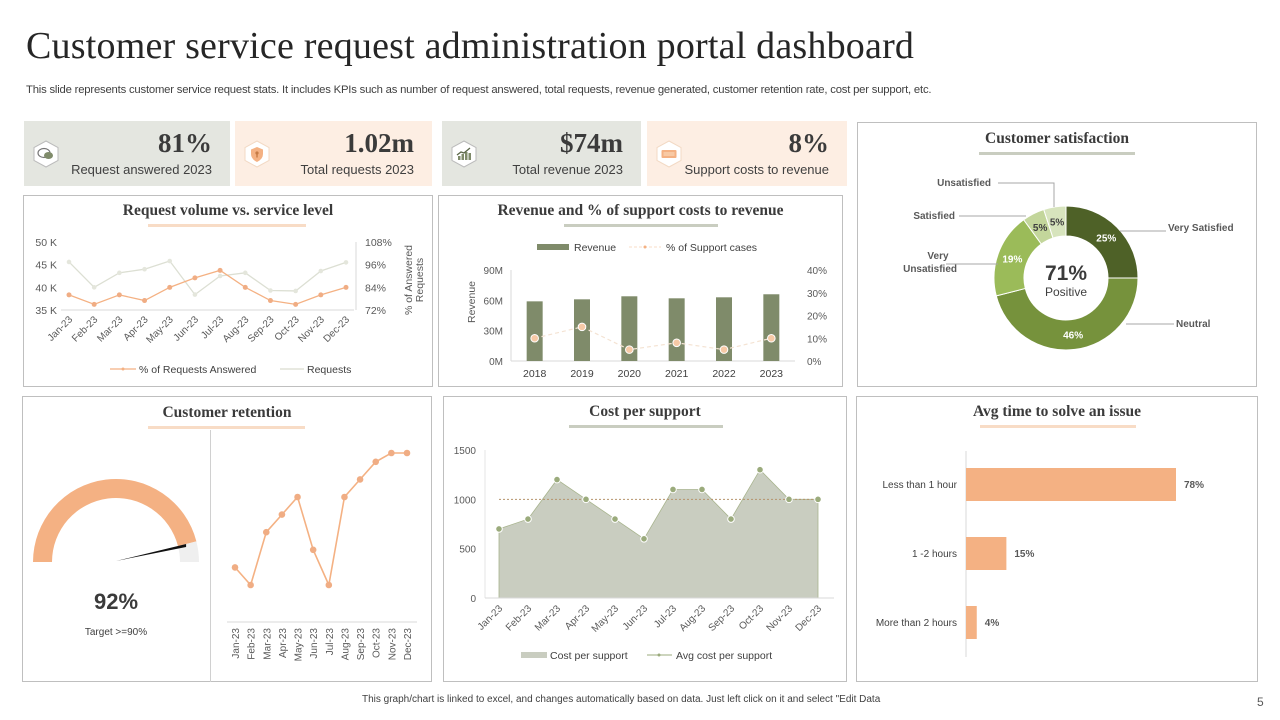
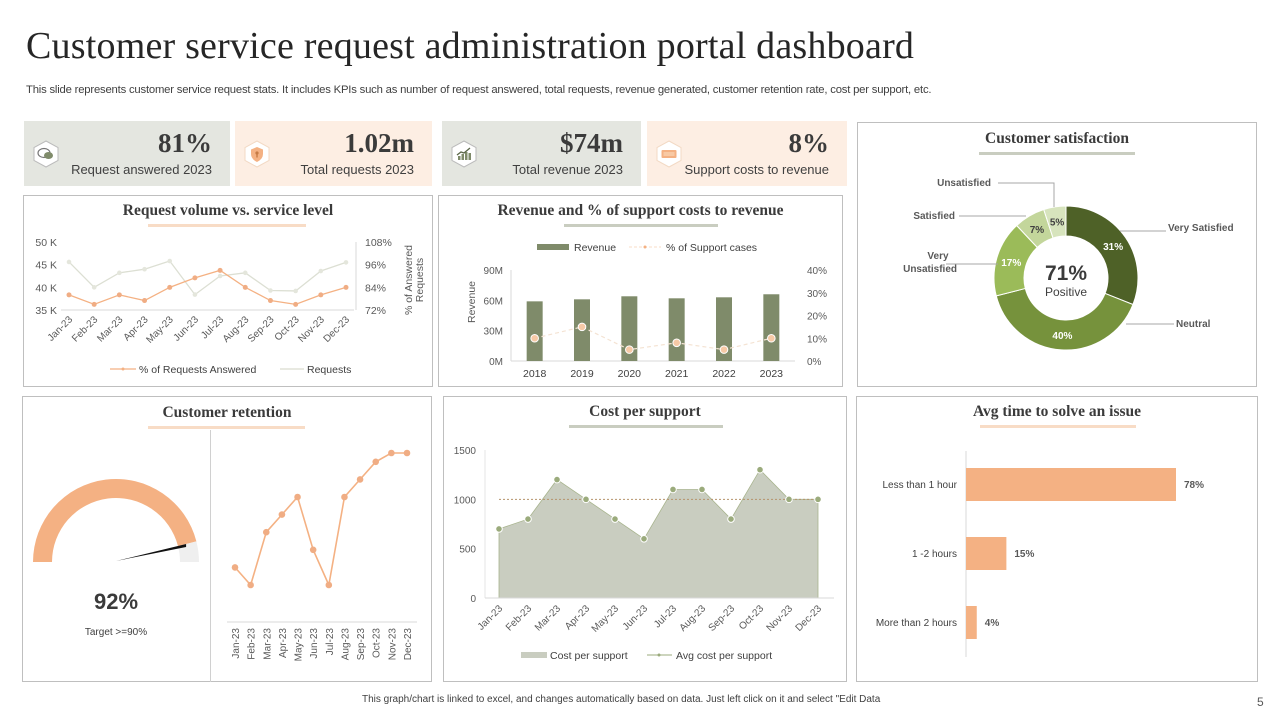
Customer satisfaction/Very Satisfied: 25% -> 31%
Customer satisfaction/Neutral: 46% -> 40%
Customer satisfaction/Very Unsatisfied: 19% -> 17%
Customer satisfaction/Satisfied: 5% -> 7%
